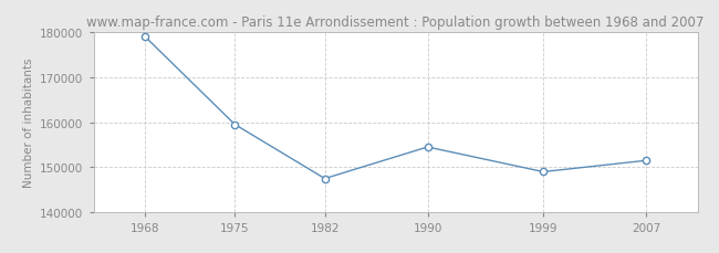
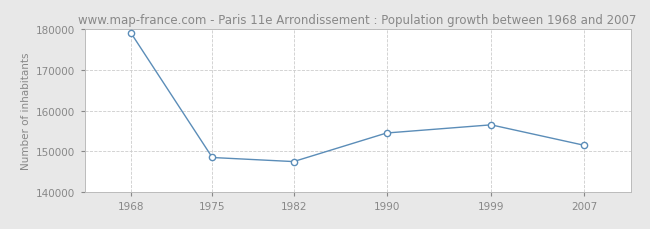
1975: 159500 -> 148500
1999: 149000 -> 156500
